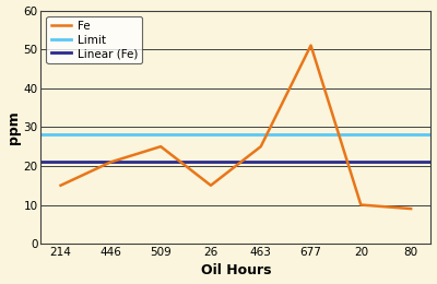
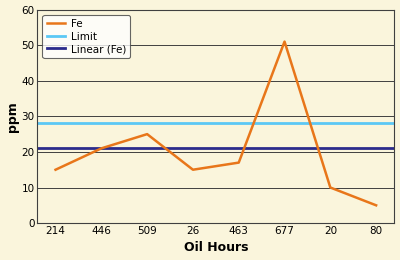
463: 25 -> 17
80: 9 -> 5
